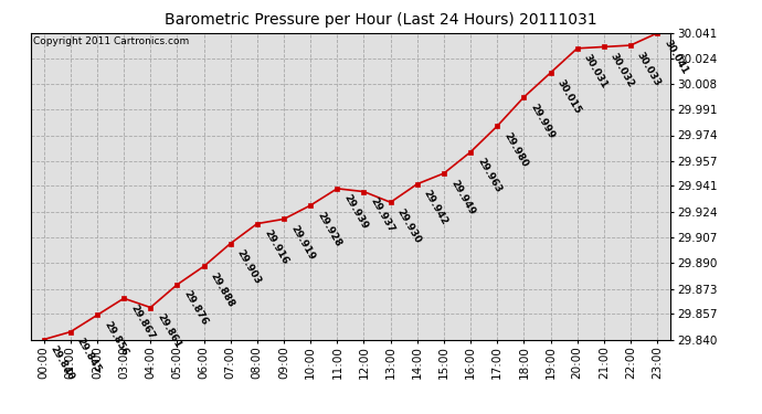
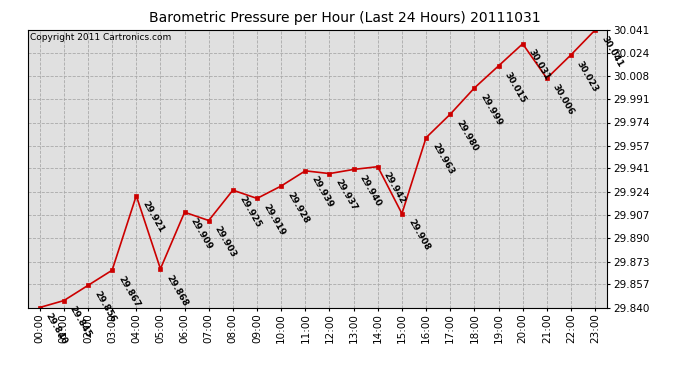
04:00: 29.861 -> 29.921
05:00: 29.876 -> 29.868
06:00: 29.888 -> 29.909
08:00: 29.916 -> 29.925
13:00: 29.930 -> 29.940
15:00: 29.949 -> 29.908
21:00: 30.032 -> 30.006
22:00: 30.033 -> 30.023
